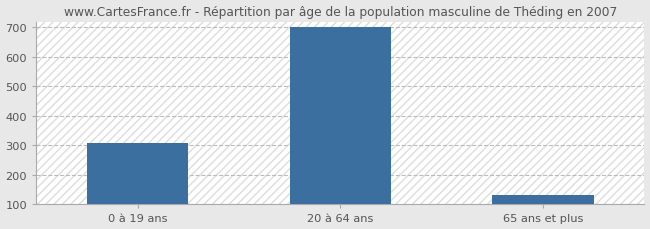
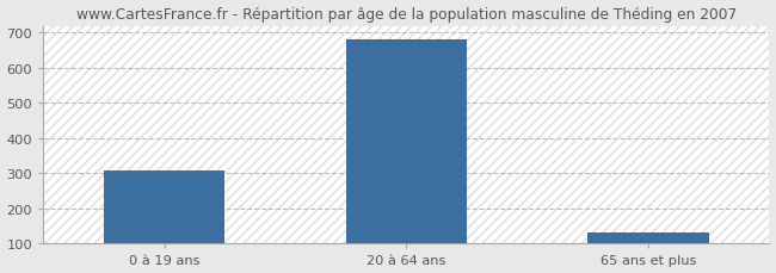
20 à 64 ans: 700 -> 680
